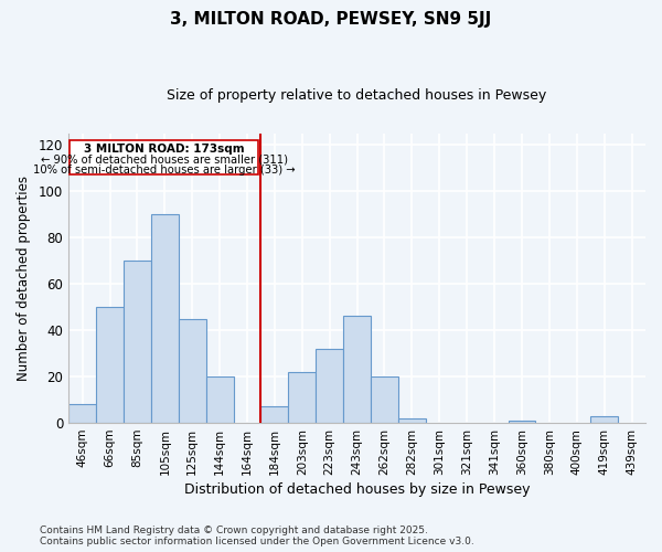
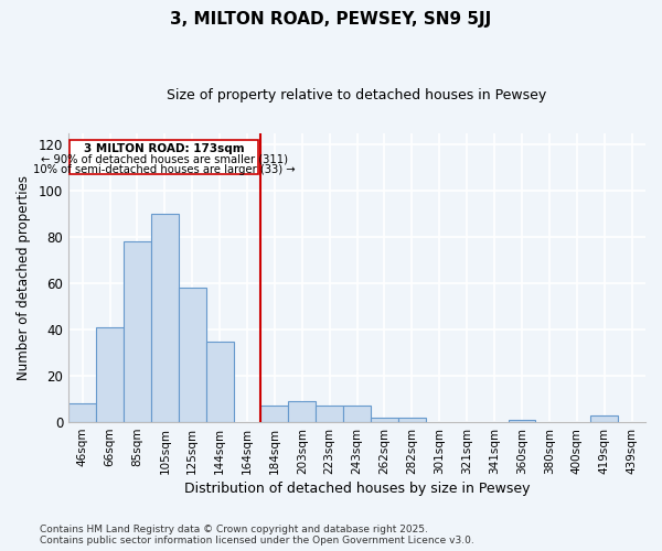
66sqm: 50 -> 41
85sqm: 70 -> 78
125sqm: 45 -> 58
144sqm: 20 -> 35
203sqm: 22 -> 9
223sqm: 32 -> 7
243sqm: 46 -> 7
262sqm: 20 -> 2
